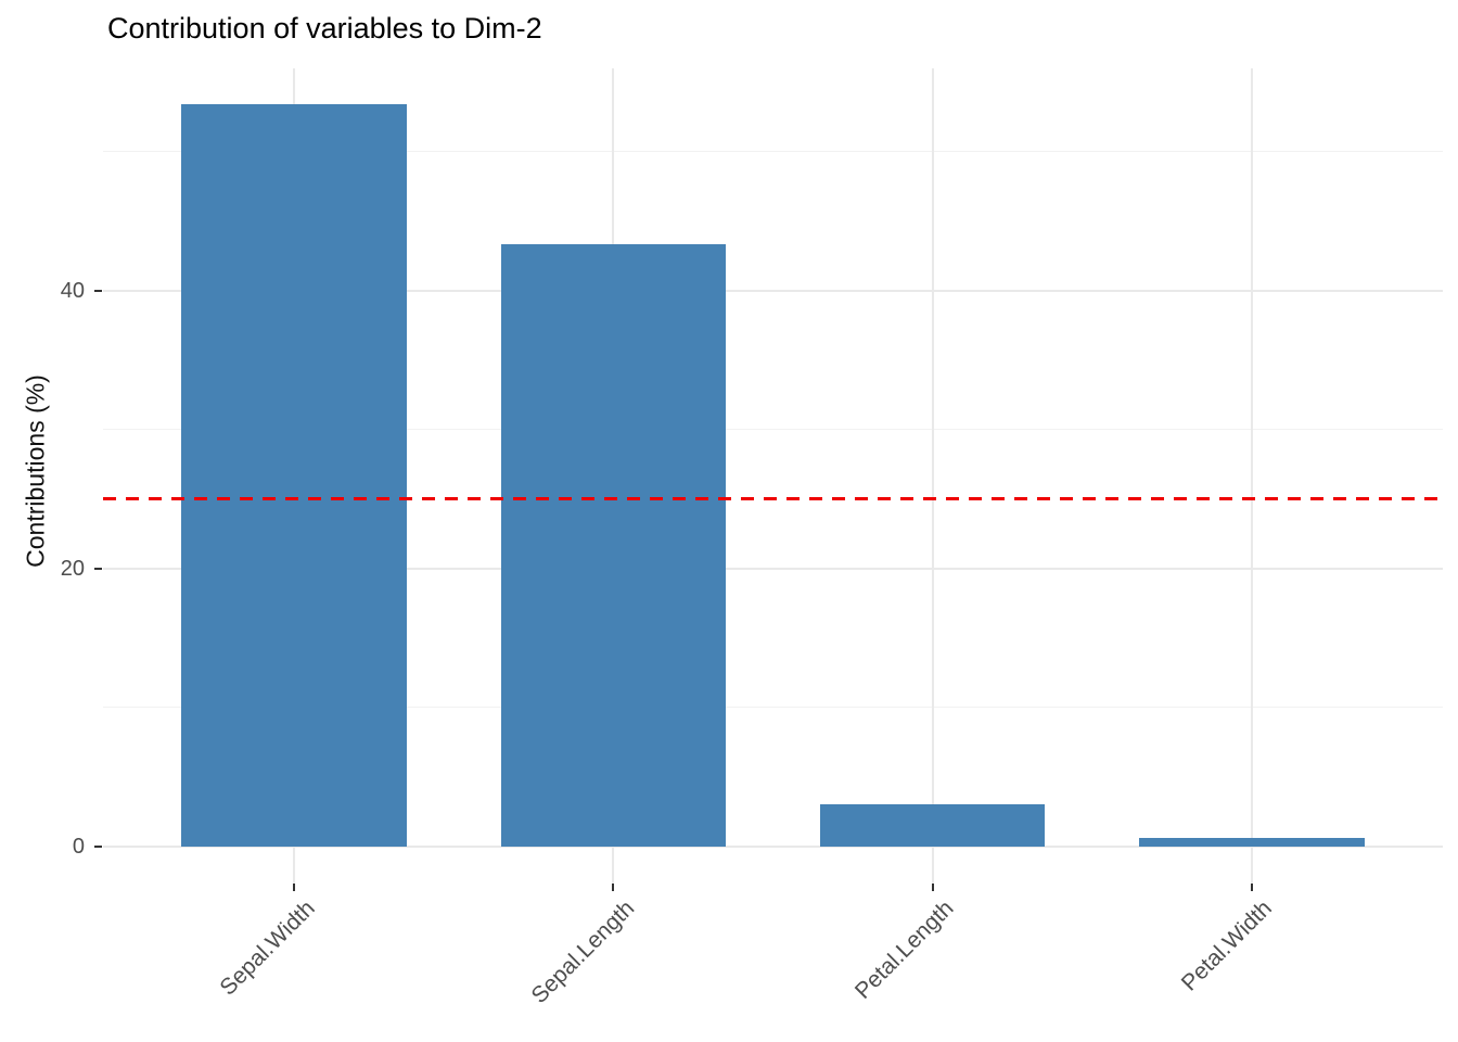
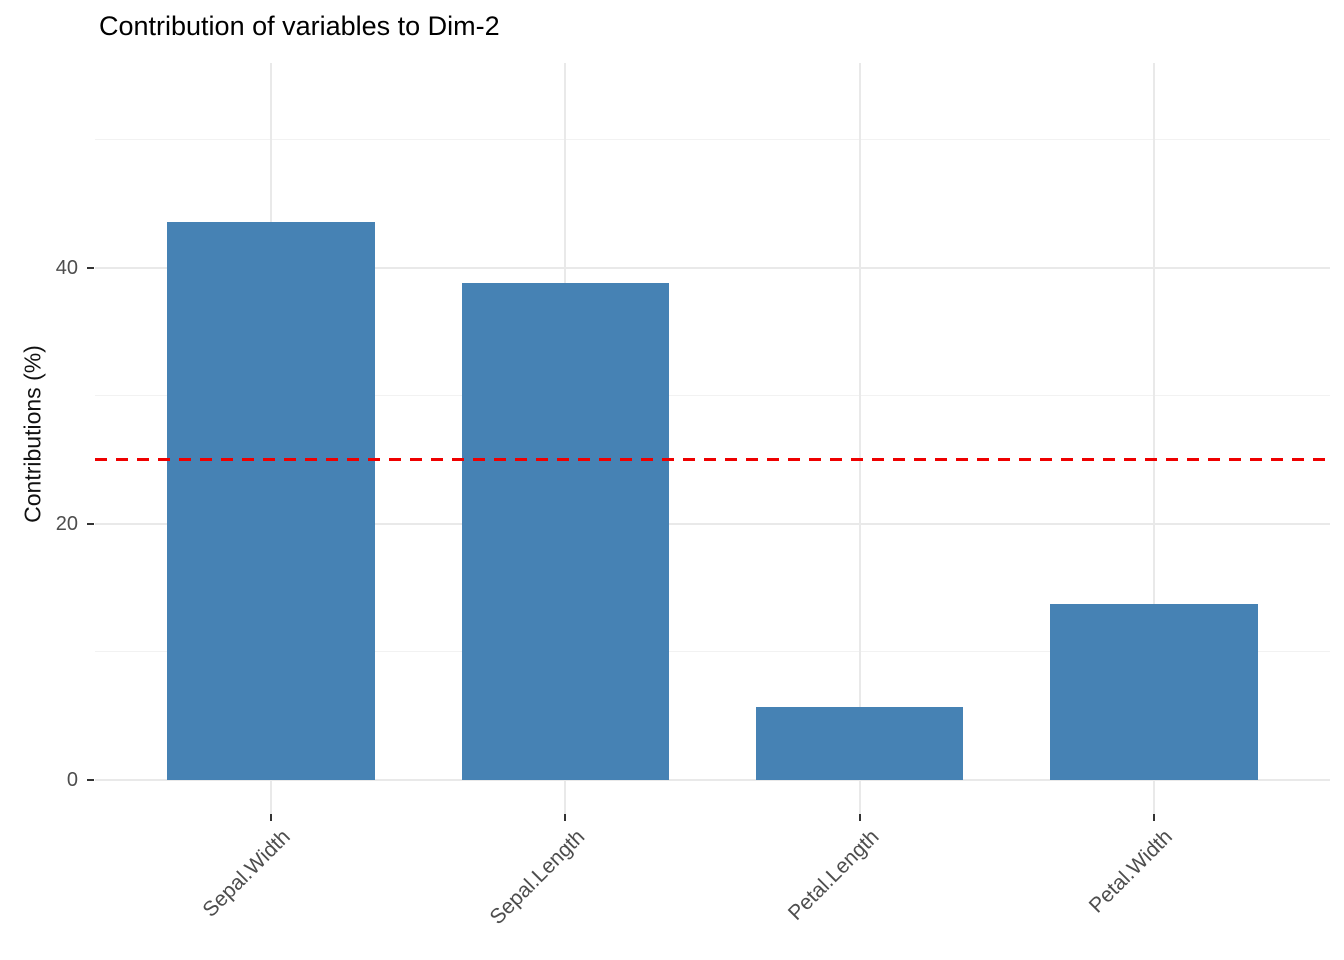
Sepal.Width: 53.4 -> 43.6
Sepal.Length: 43.3 -> 38.8
Petal.Length: 3.0 -> 5.7
Petal.Width: 0.6 -> 13.7
